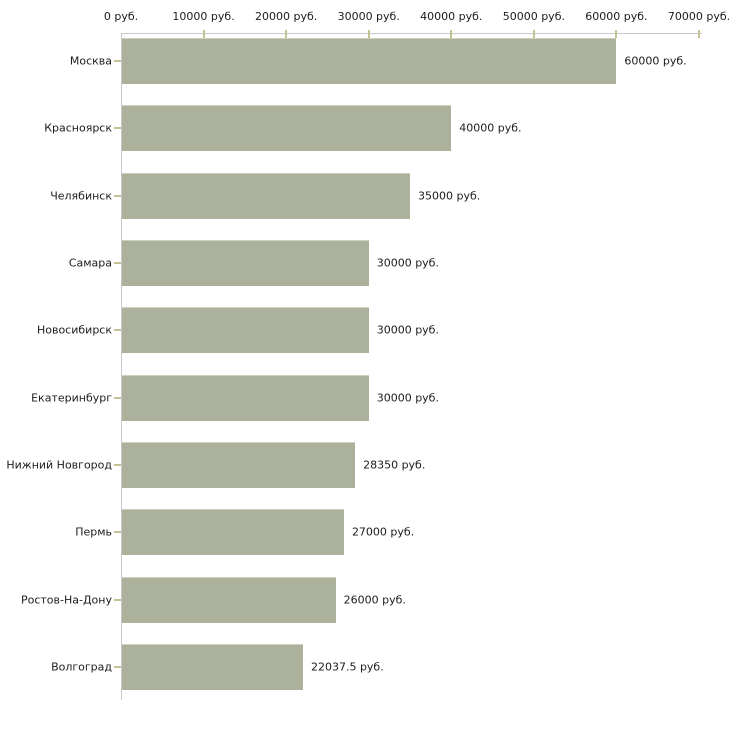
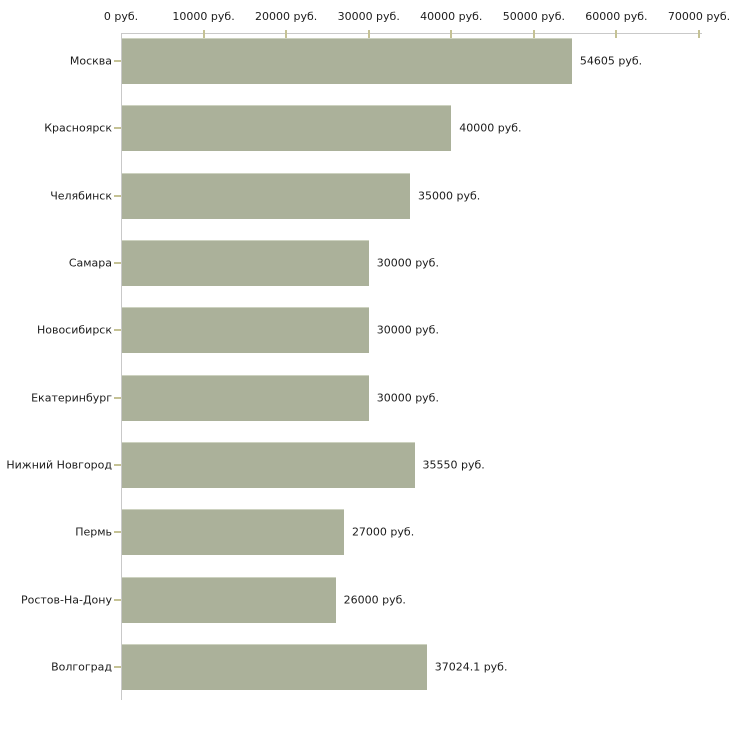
Москва: 60000 -> 54605
Нижний Новгород: 28350 -> 35550
Волгоград: 22037.5 -> 37024.1
